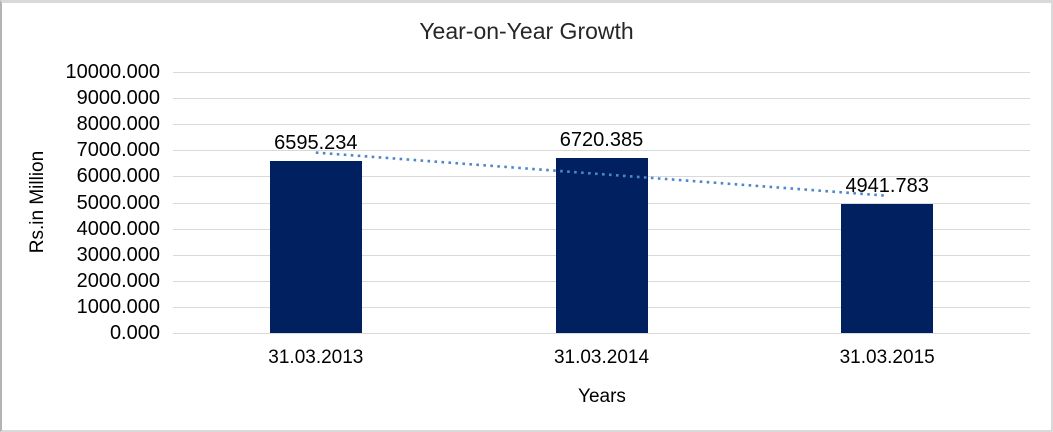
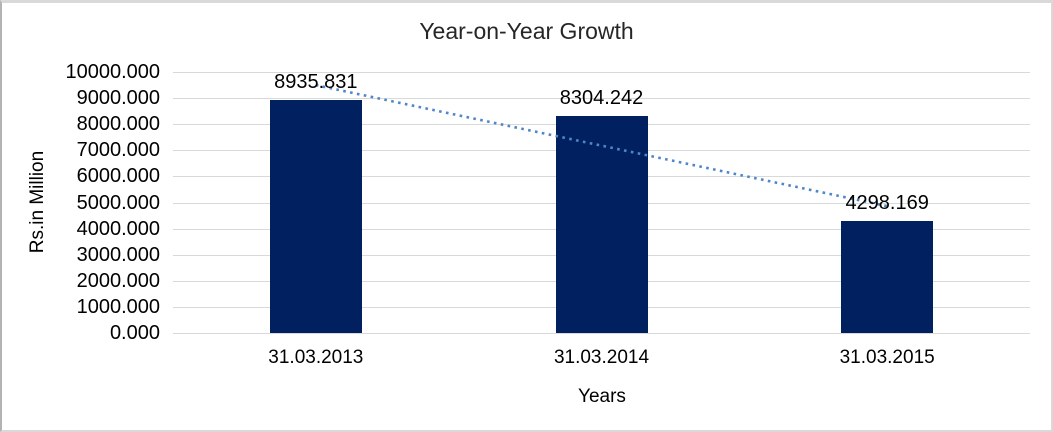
31.03.2013: 6595.234 -> 8935.831
31.03.2014: 6720.385 -> 8304.242
31.03.2015: 4941.783 -> 4298.169
